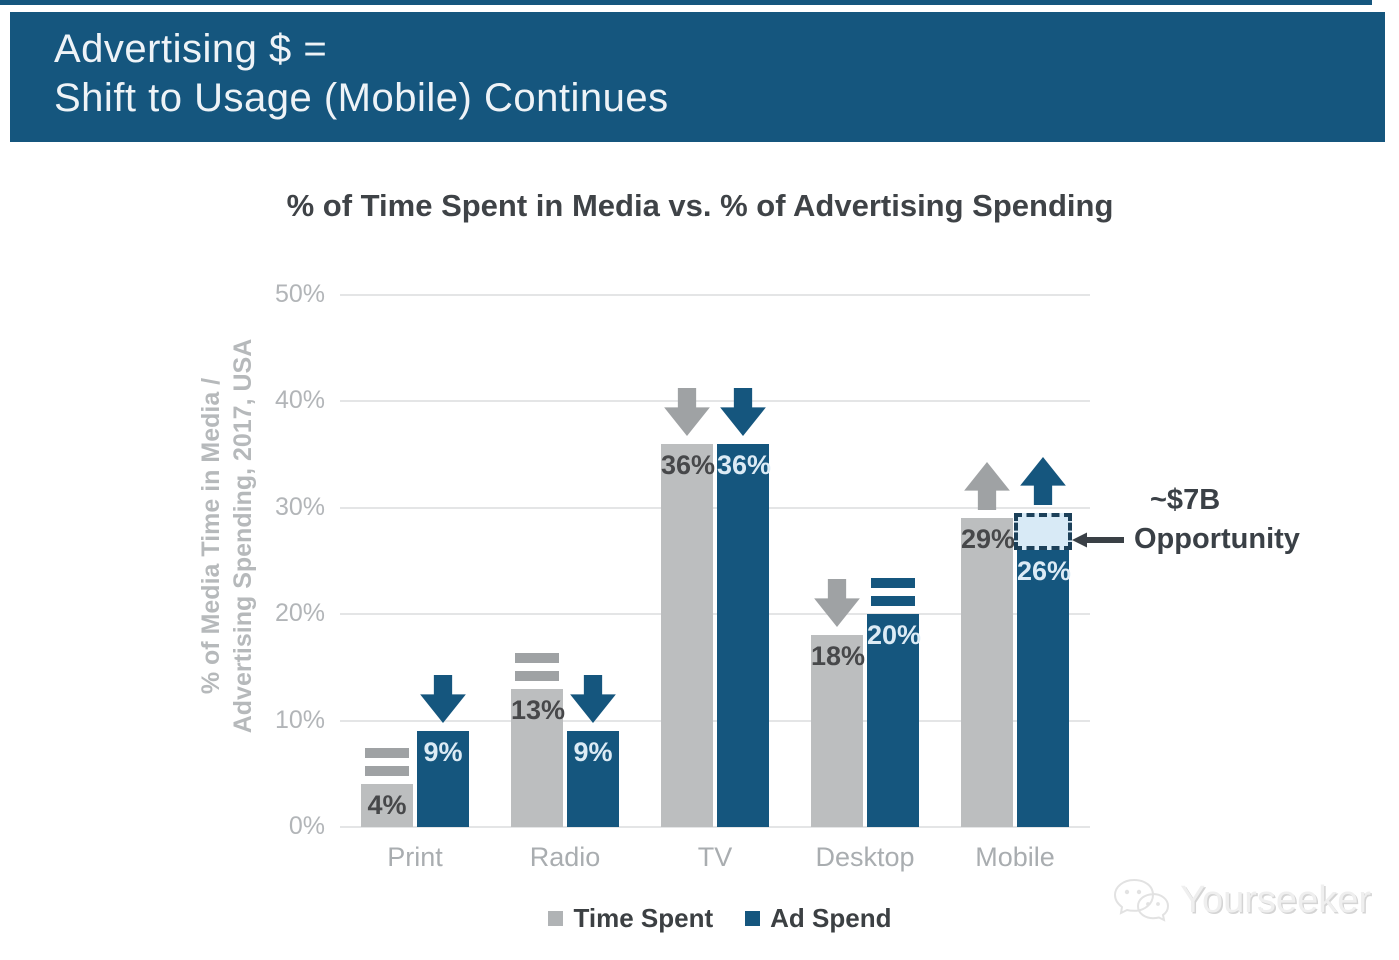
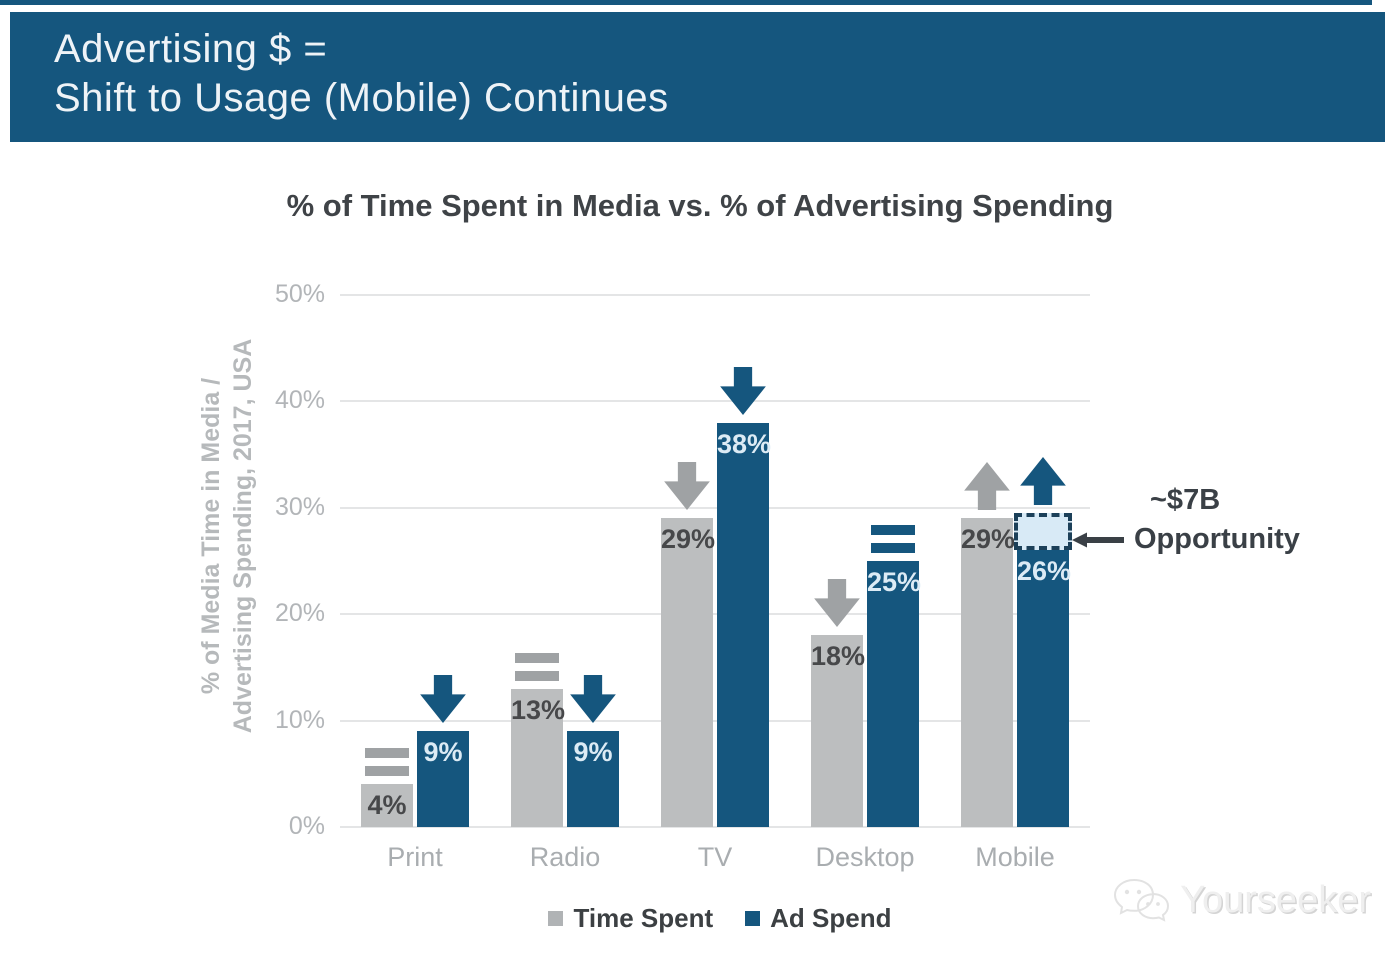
Time Spent/TV: 36% -> 29%
Ad Spend/TV: 36% -> 38%
Ad Spend/Desktop: 20% -> 25%
